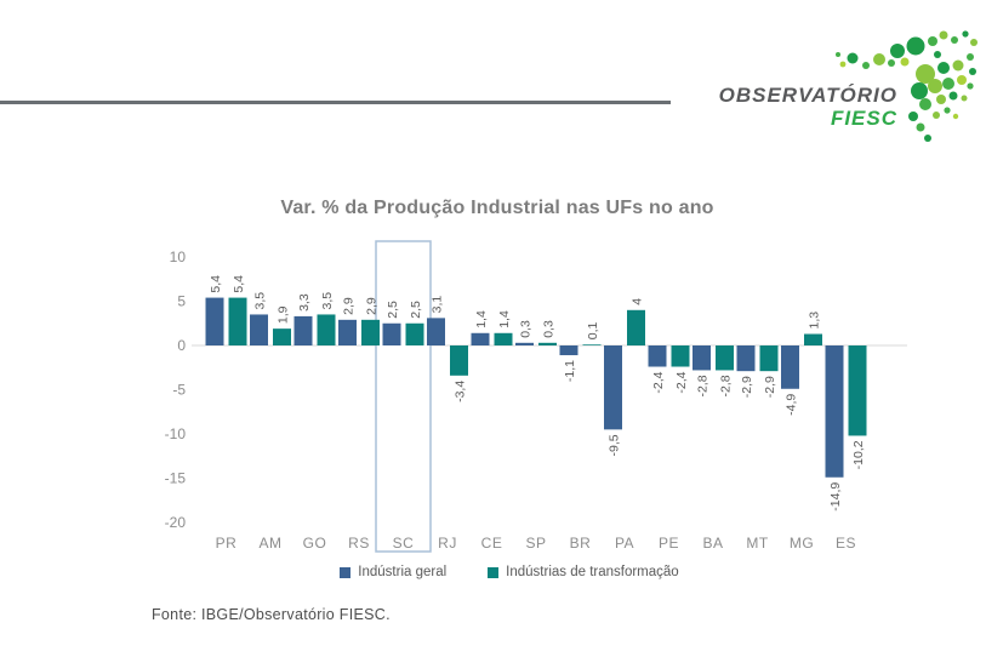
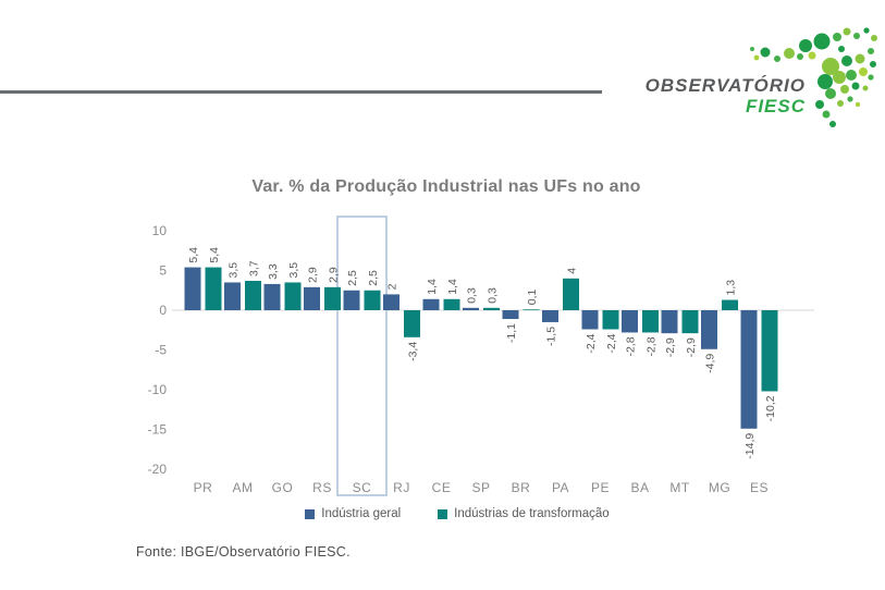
Indústrias de transformação/AM: 1,9 -> 3,7
Indústria geral/RJ: 3,1 -> 2
Indústria geral/PA: -9,5 -> -1,5
